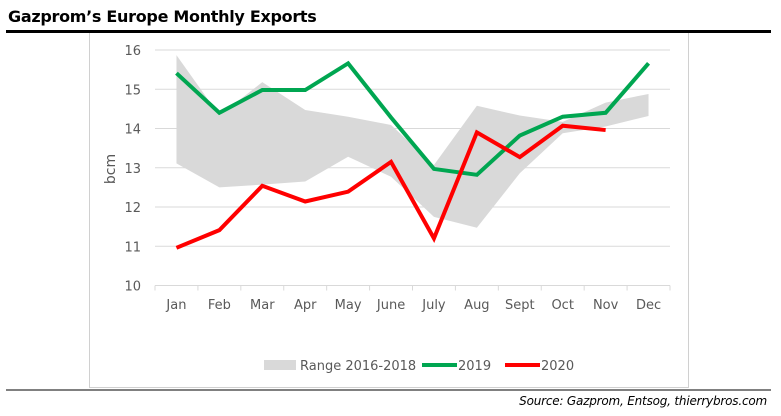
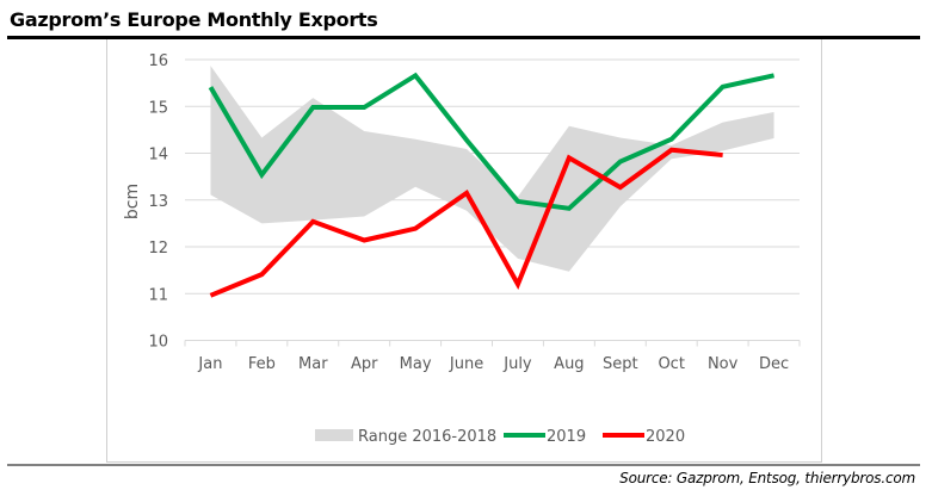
2019/Feb: 14.4 -> 13.5
2019/Nov: 14.4 -> 15.4
